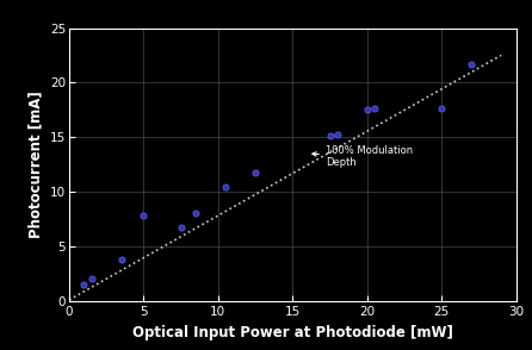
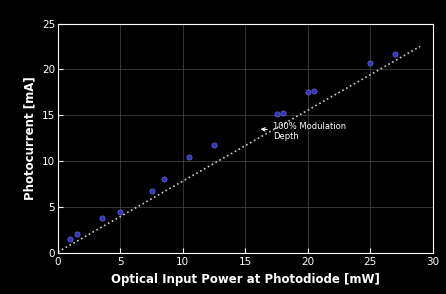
5: 7.8 -> 4.5
25: 17.6 -> 20.7
